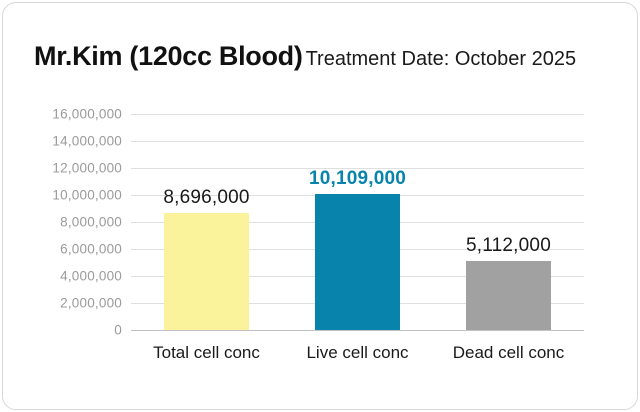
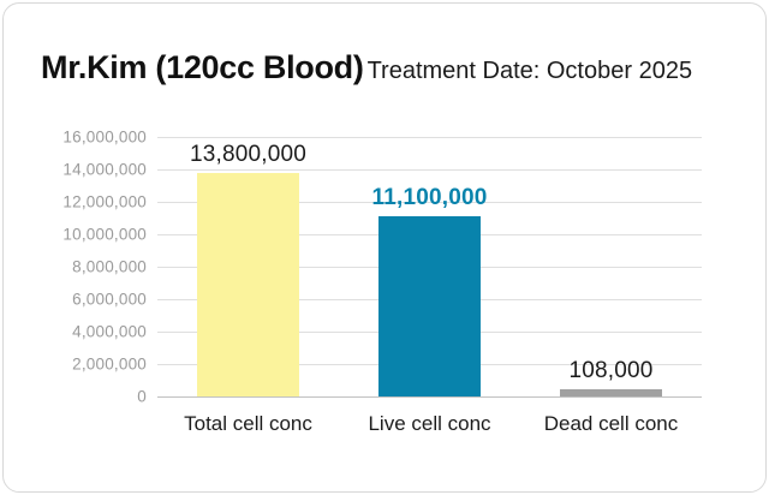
Total cell conc: 8,696,000 -> 13,800,000
Live cell conc: 10,109,000 -> 11,100,000
Dead cell conc: 5,112,000 -> 108,000
